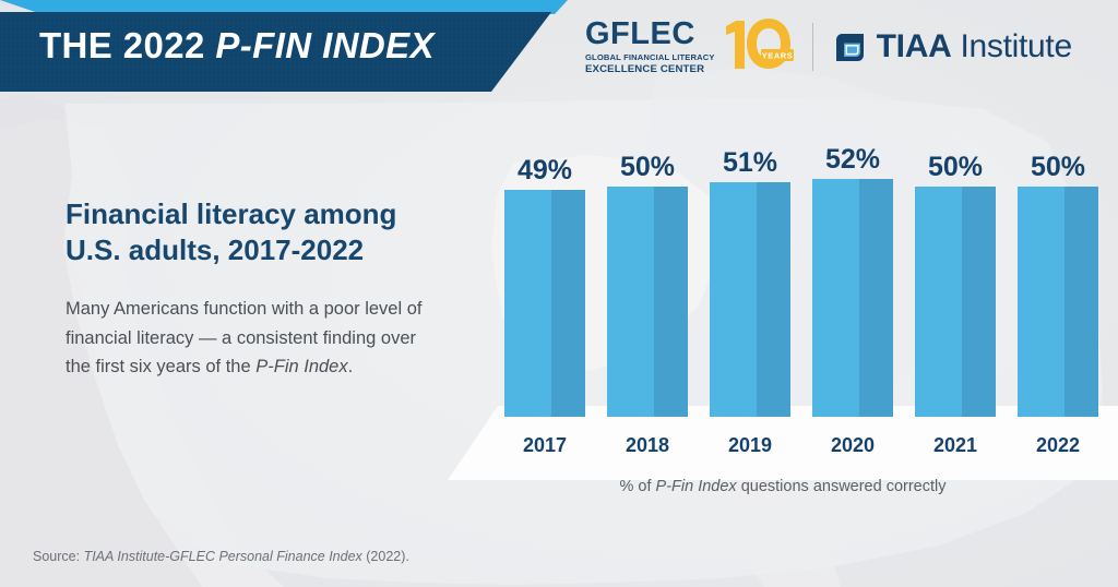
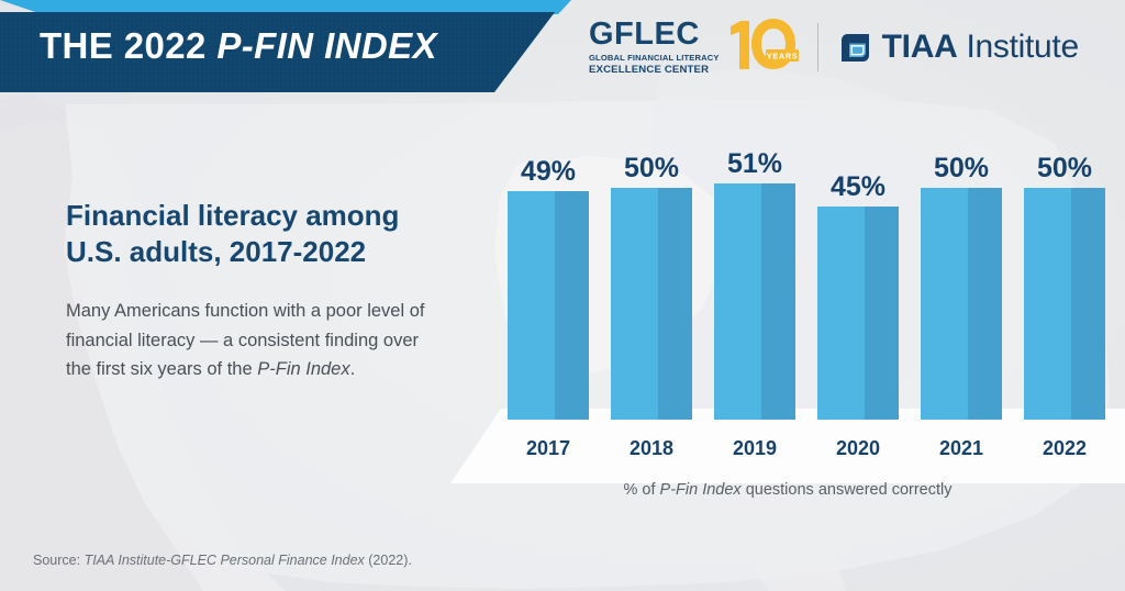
2020: 52% -> 45%
